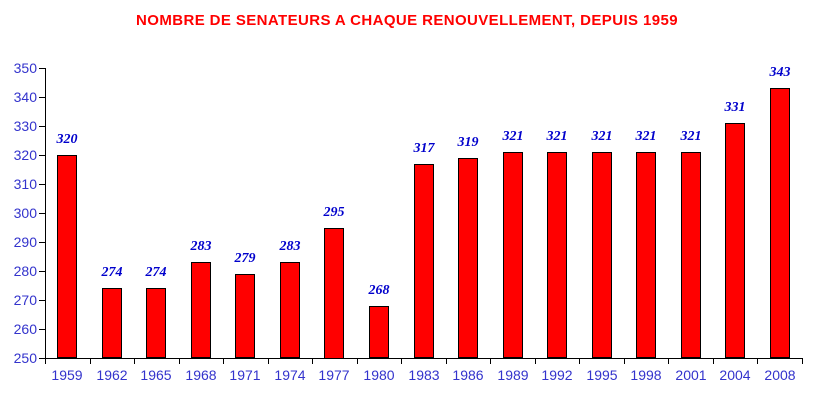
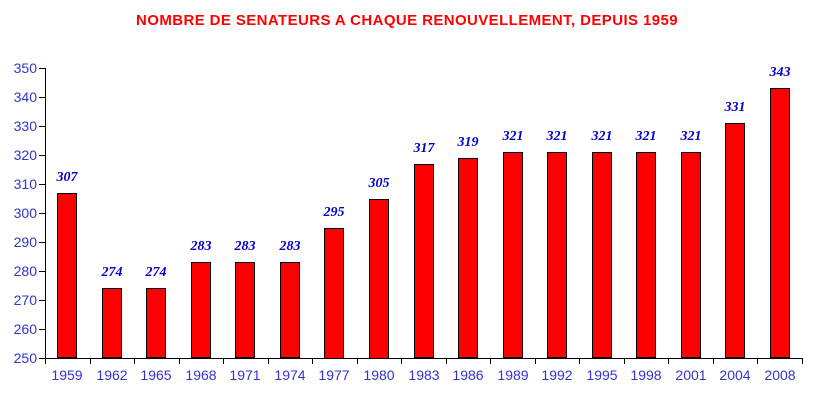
1959: 320 -> 307
1971: 279 -> 283
1980: 268 -> 305
